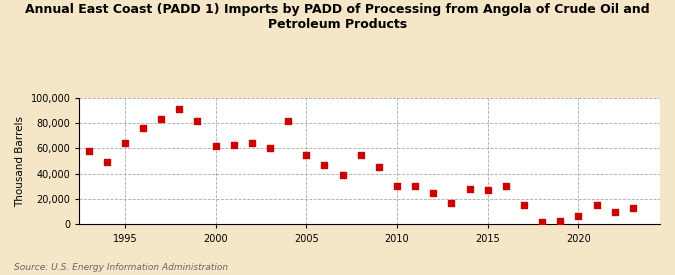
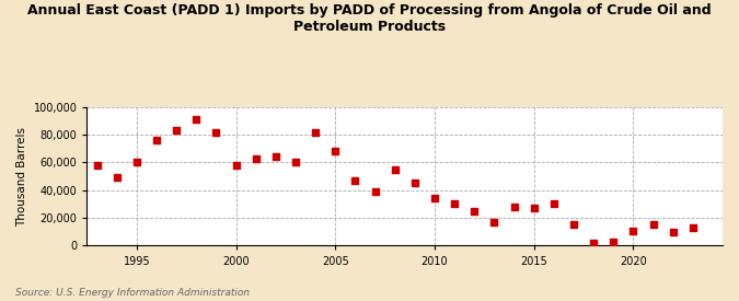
1995: 64,000 -> 60,000
2000: 62,000 -> 58,000
2005: 55,000 -> 68,000
2010: 30,000 -> 34,000
2020: 7,000 -> 11,000
